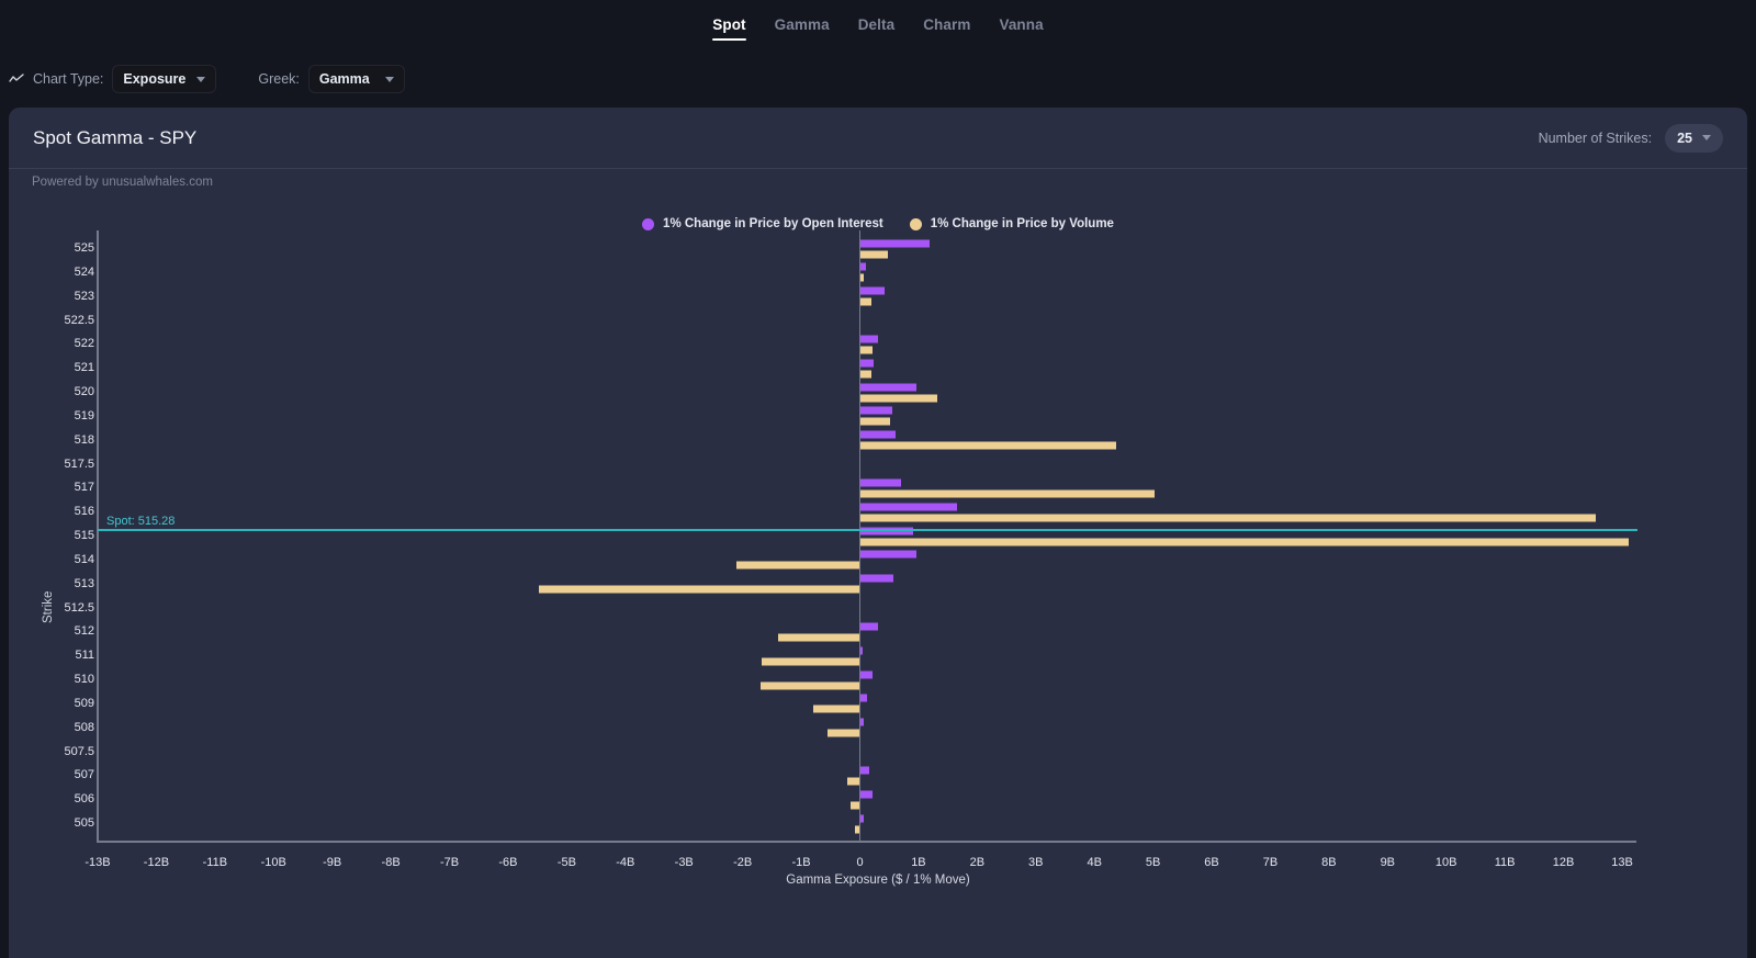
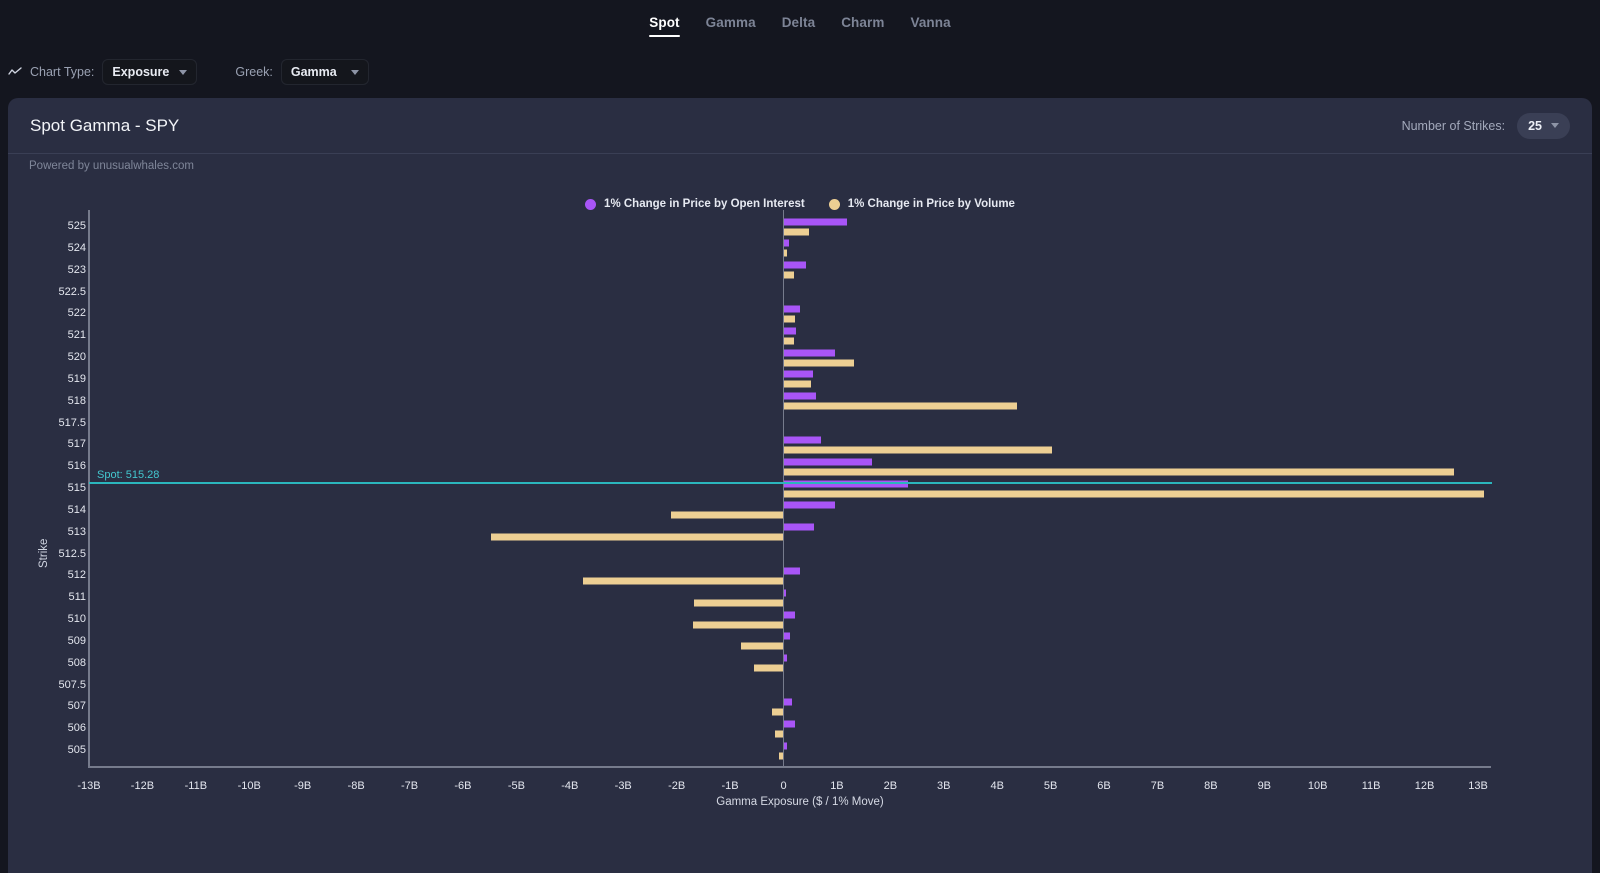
1% Change in Price by Open Interest/515: 0.9B -> 2.3B
1% Change in Price by Volume/512: -1.4B -> -3.8B
